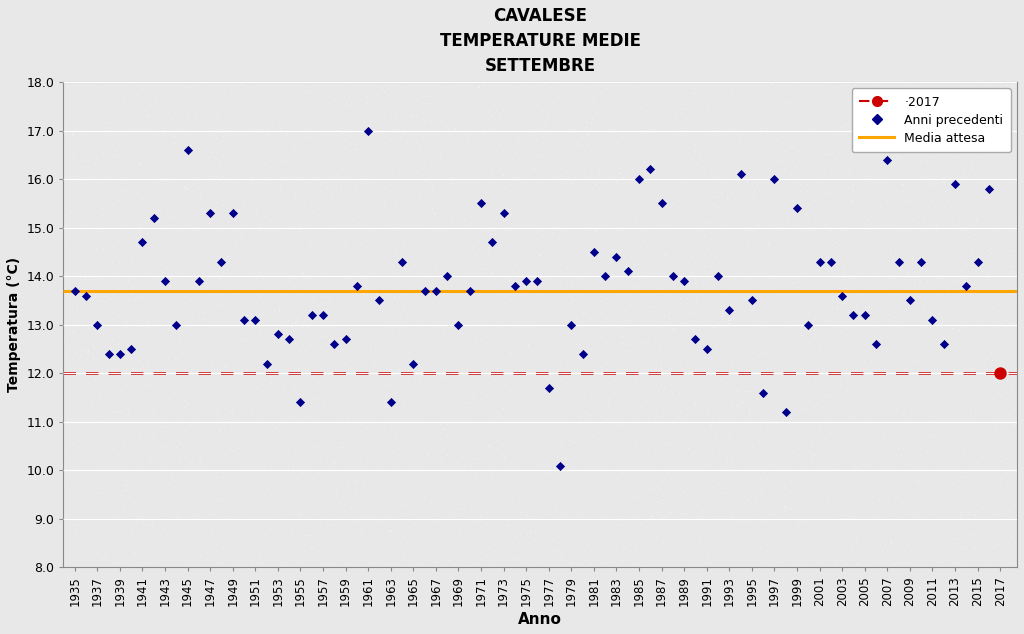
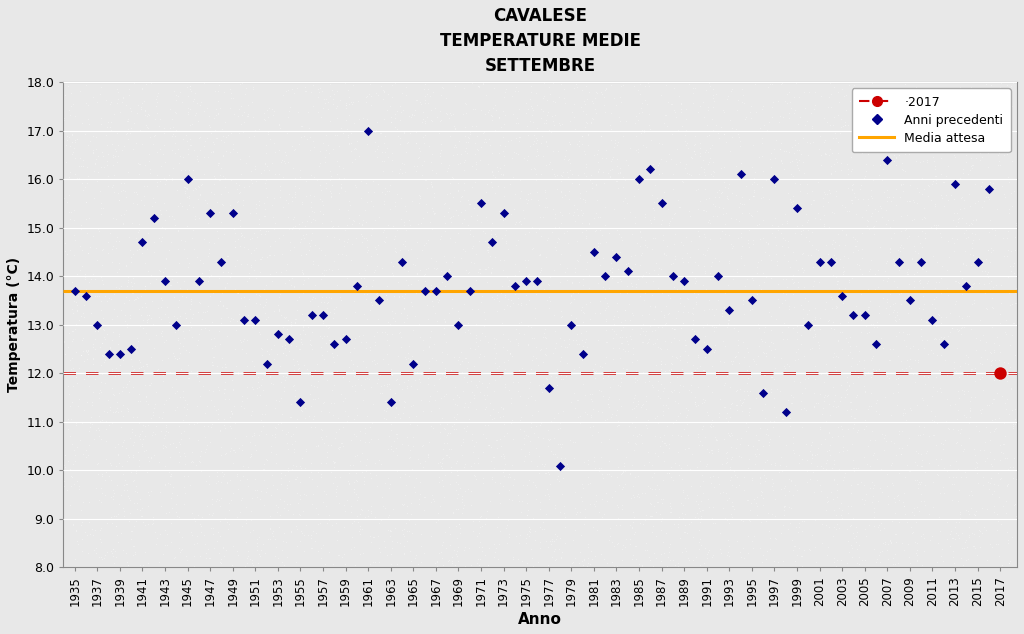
Anni precedenti/1945: 16.6 -> 16.0
